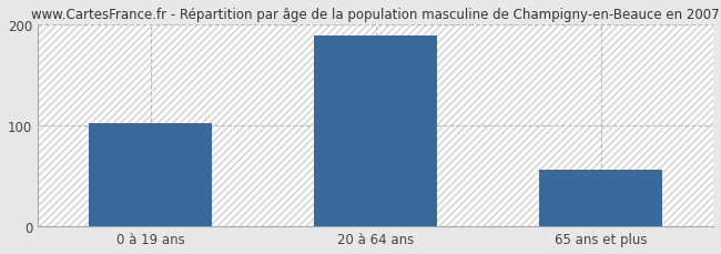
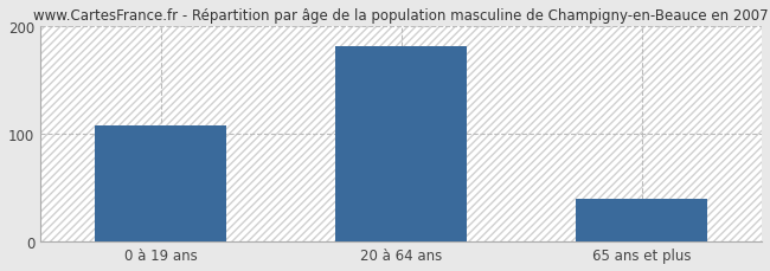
0 à 19 ans: 102 -> 108
20 à 64 ans: 188 -> 181
65 ans et plus: 56 -> 40
